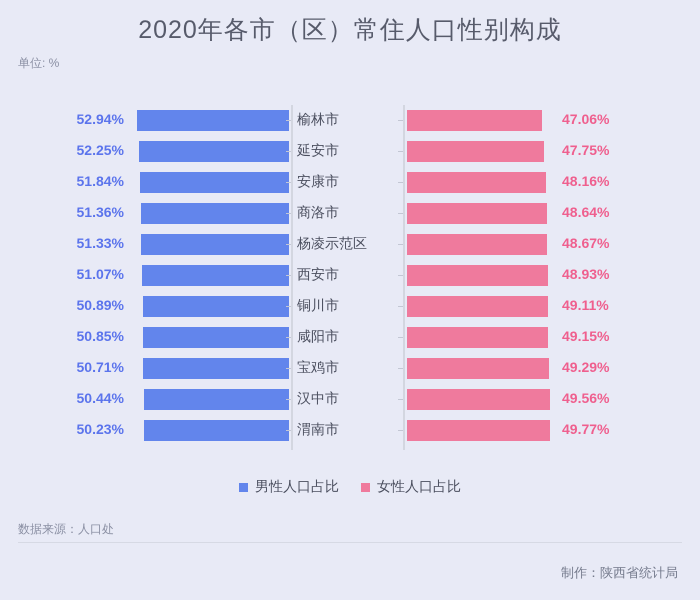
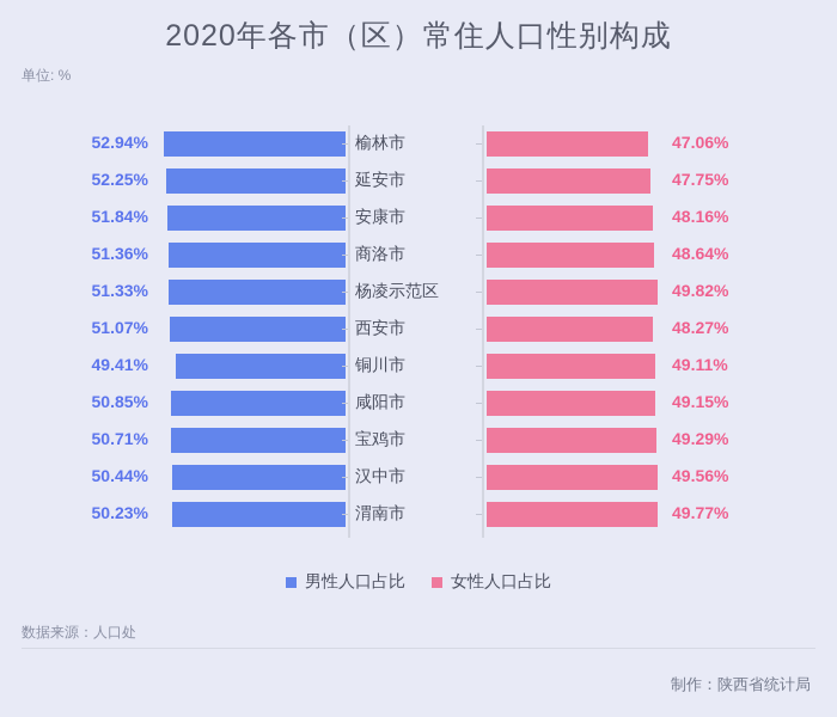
女性人口占比/杨凌示范区: 48.67% -> 49.82%
女性人口占比/西安市: 48.93% -> 48.27%
男性人口占比/铜川市: 50.89% -> 49.41%
